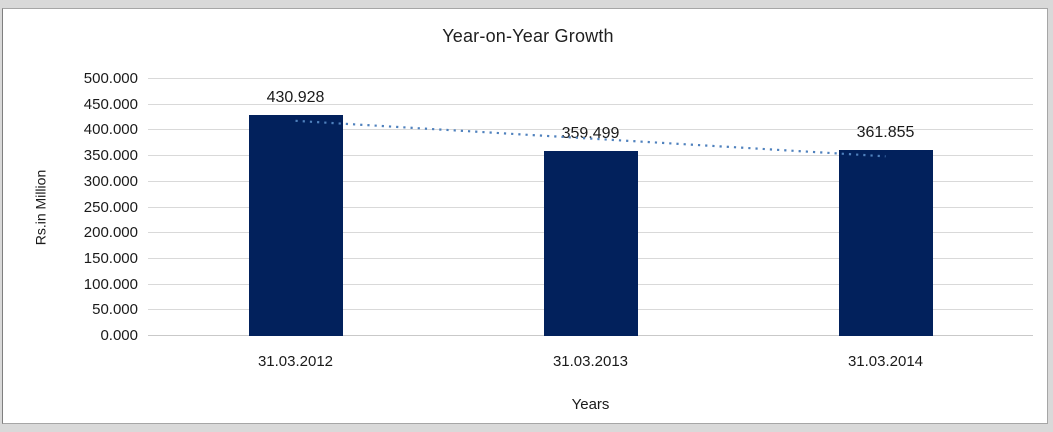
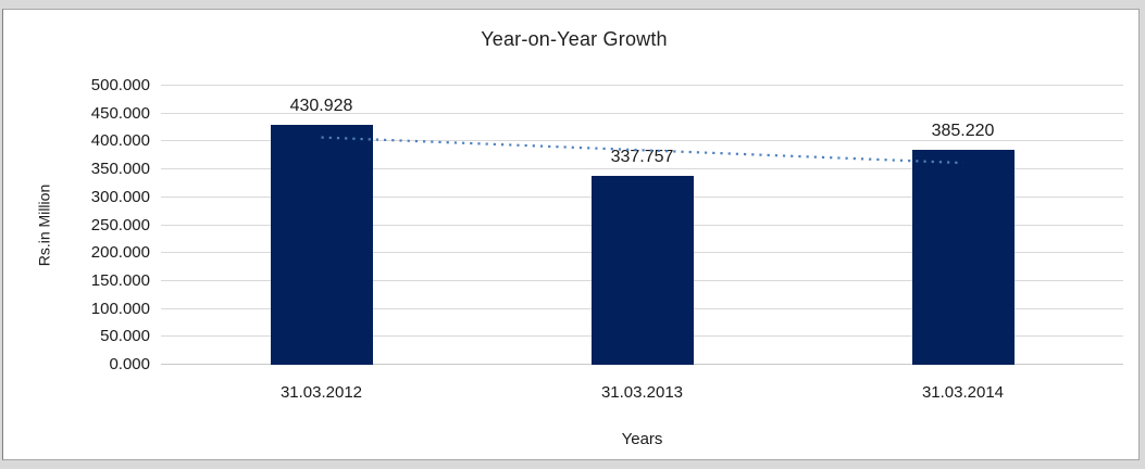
31.03.2013: 359.499 -> 337.757
31.03.2014: 361.855 -> 385.220
